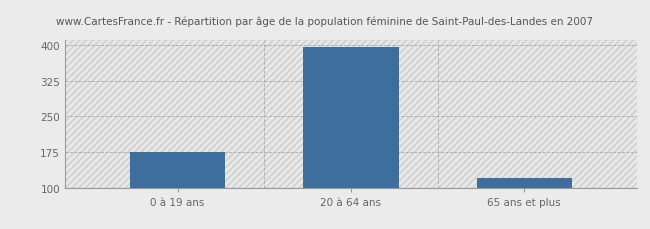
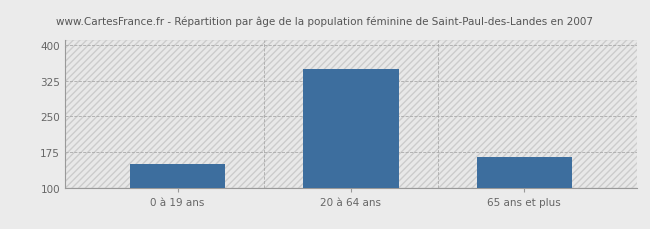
0 à 19 ans: 176 -> 150
20 à 64 ans: 396 -> 350
65 ans et plus: 120 -> 165
